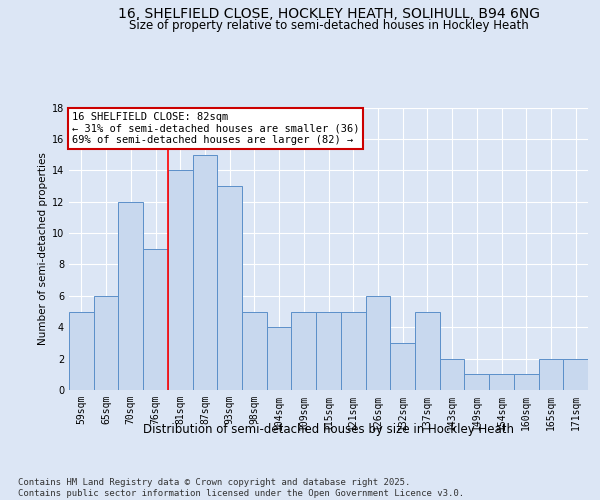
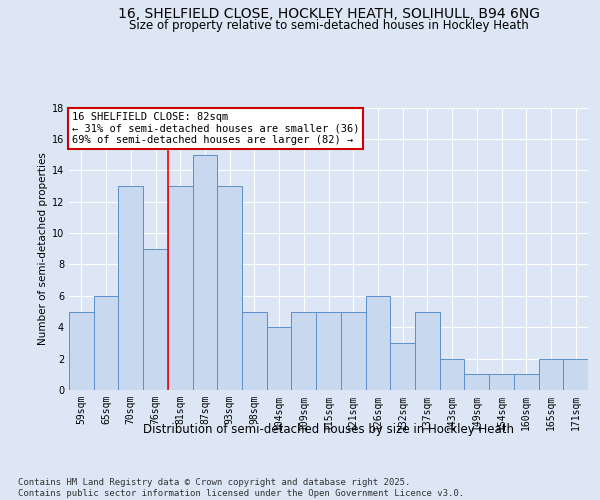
70sqm: 12 -> 13
81sqm: 14 -> 13
